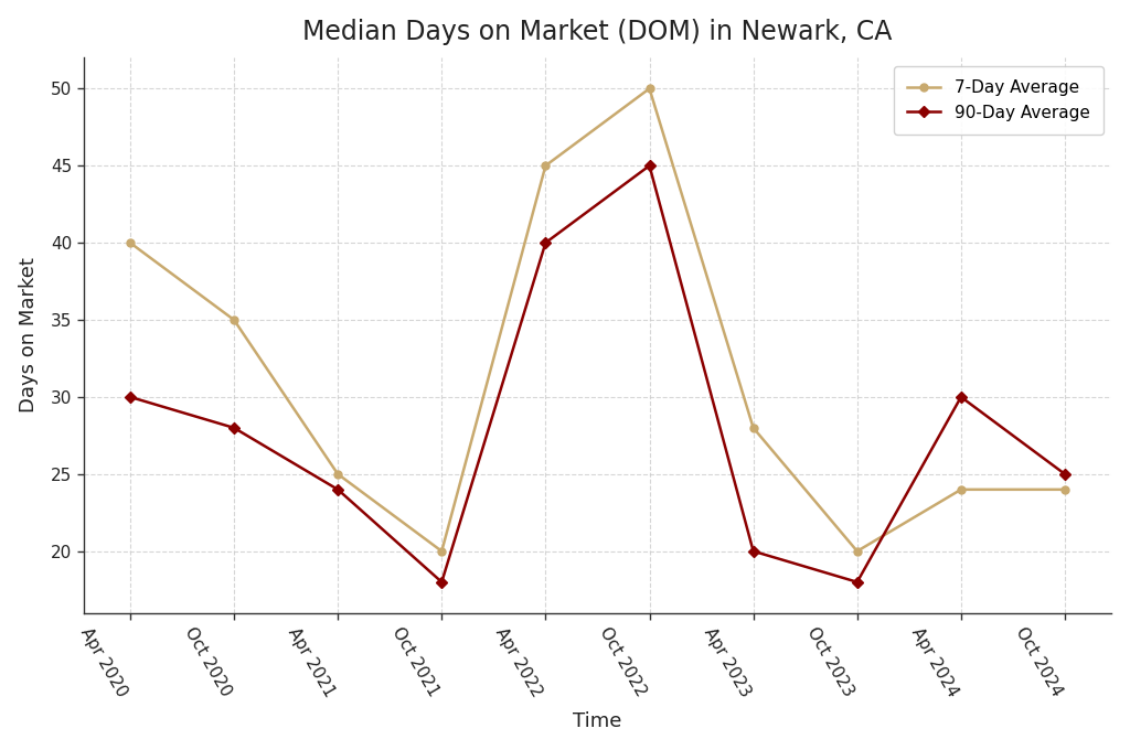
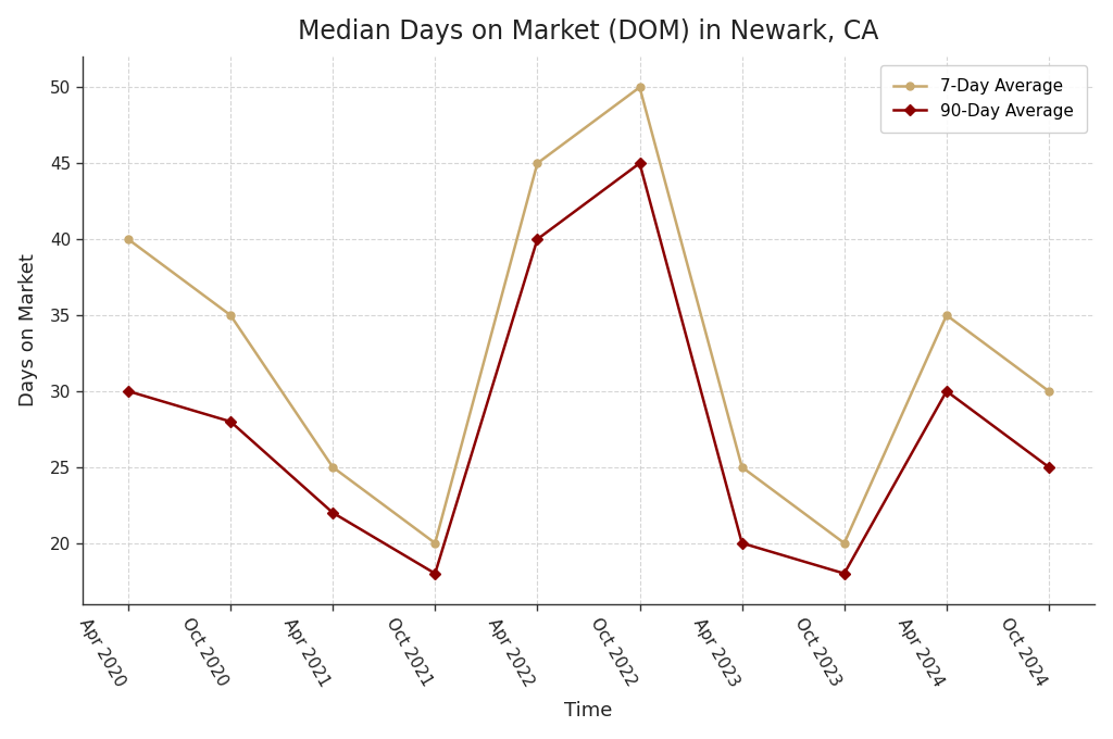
90-Day Average/Apr 2021: 24 -> 22
7-Day Average/Apr 2023: 28 -> 25
7-Day Average/Apr 2024: 24 -> 35
7-Day Average/Oct 2024: 24 -> 30
